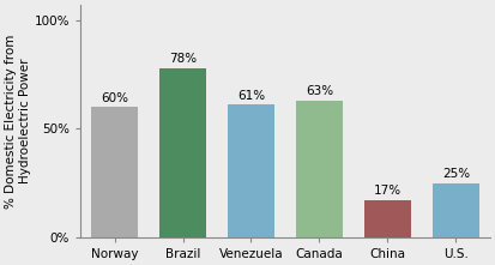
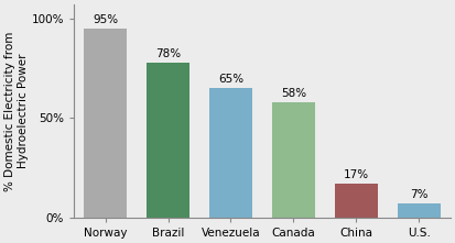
Norway: 60% -> 95%
Venezuela: 61% -> 65%
Canada: 63% -> 58%
U.S.: 25% -> 7%
